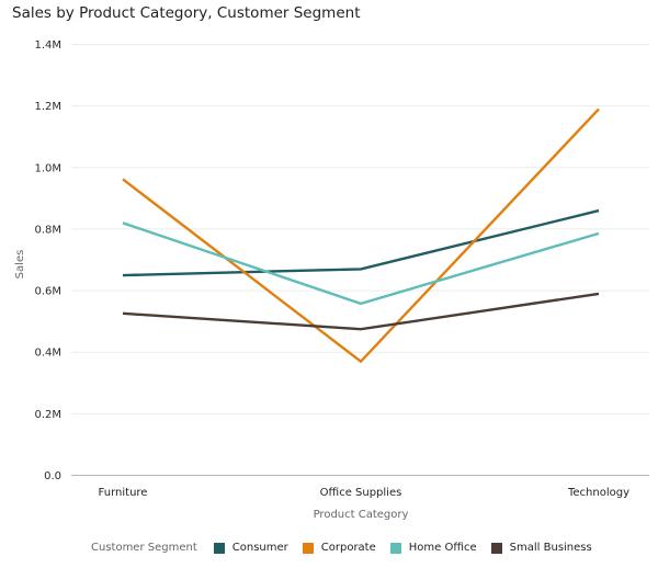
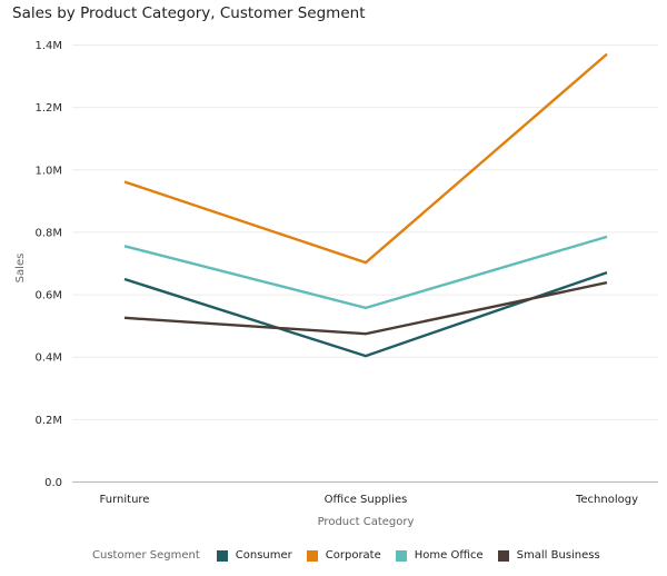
Home Office/Furniture: 0.82M -> 0.76M
Consumer/Office Supplies: 0.67M -> 0.40M
Corporate/Office Supplies: 0.37M -> 0.70M
Consumer/Technology: 0.86M -> 0.67M
Corporate/Technology: 1.19M -> 1.37M
Small Business/Technology: 0.59M -> 0.64M
